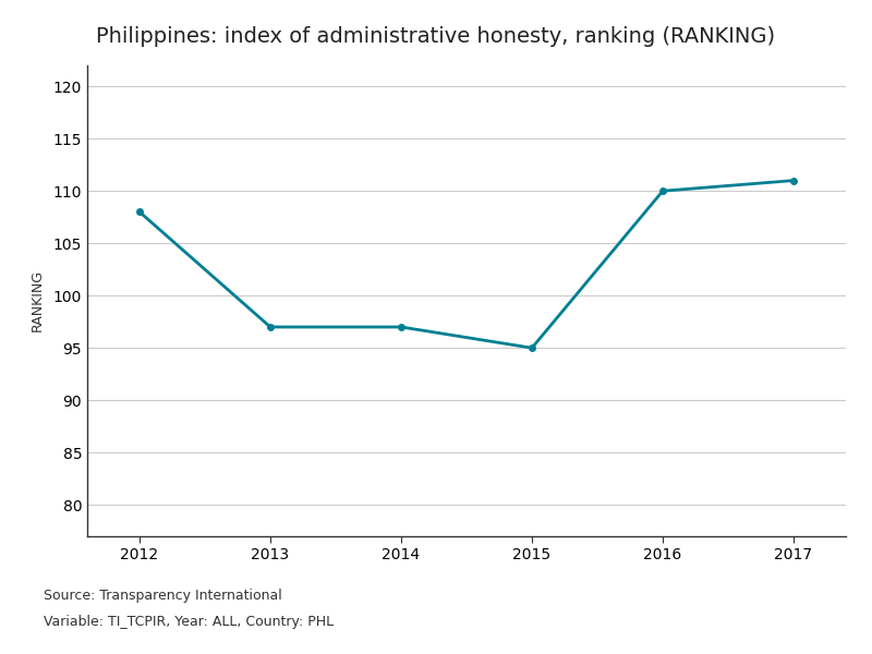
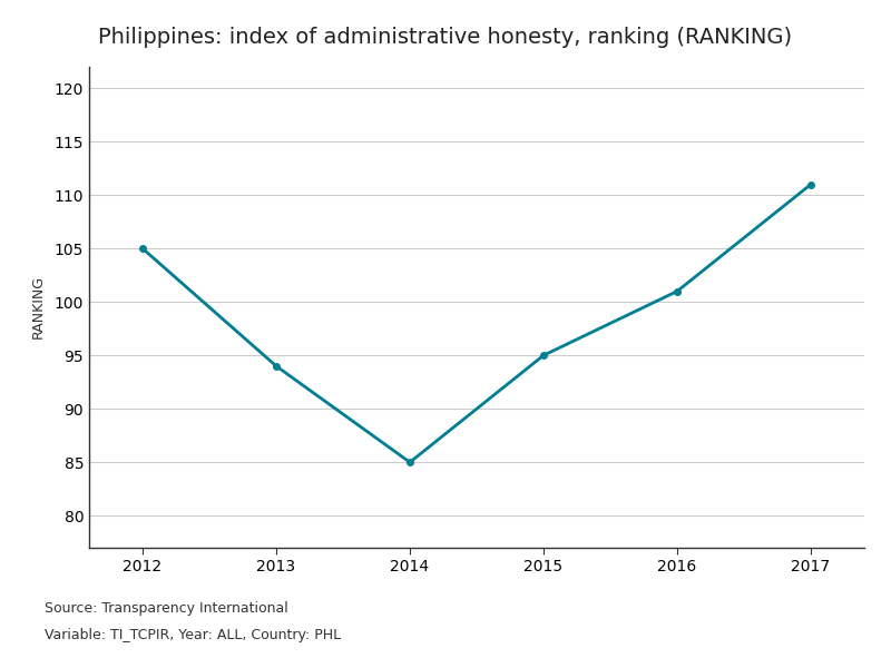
2012: 108 -> 105
2013: 97 -> 94
2014: 97 -> 85
2016: 110 -> 101
